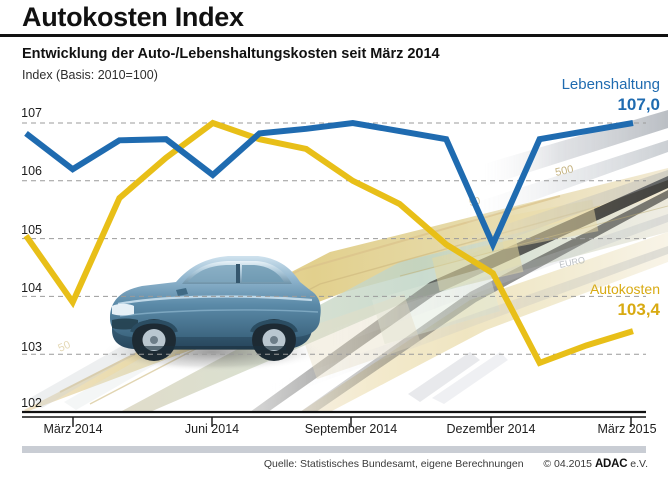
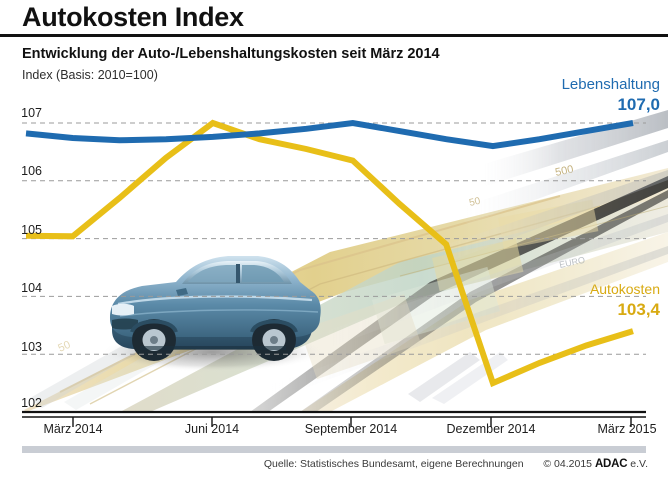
Lebenshaltung/März 2014: 106.2 -> 106.7
Autokosten/März 2014: 103.9 -> 105.0
Lebenshaltung/Juni 2014: 106.1 -> 106.8
Autokosten/September 2014: 106.0 -> 106.3
Lebenshaltung/Dezember 2014: 104.9 -> 106.6
Autokosten/Dezember 2014: 104.4 -> 102.5
